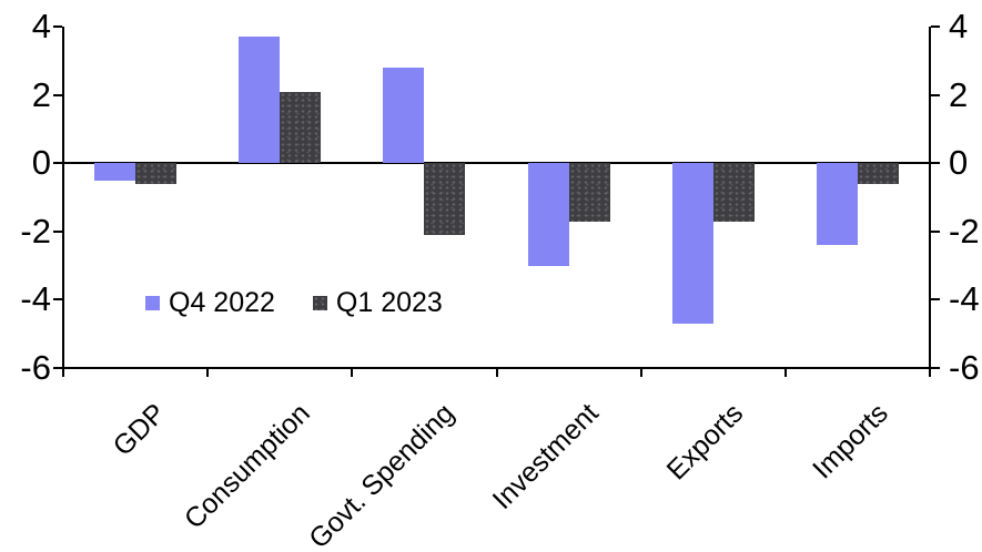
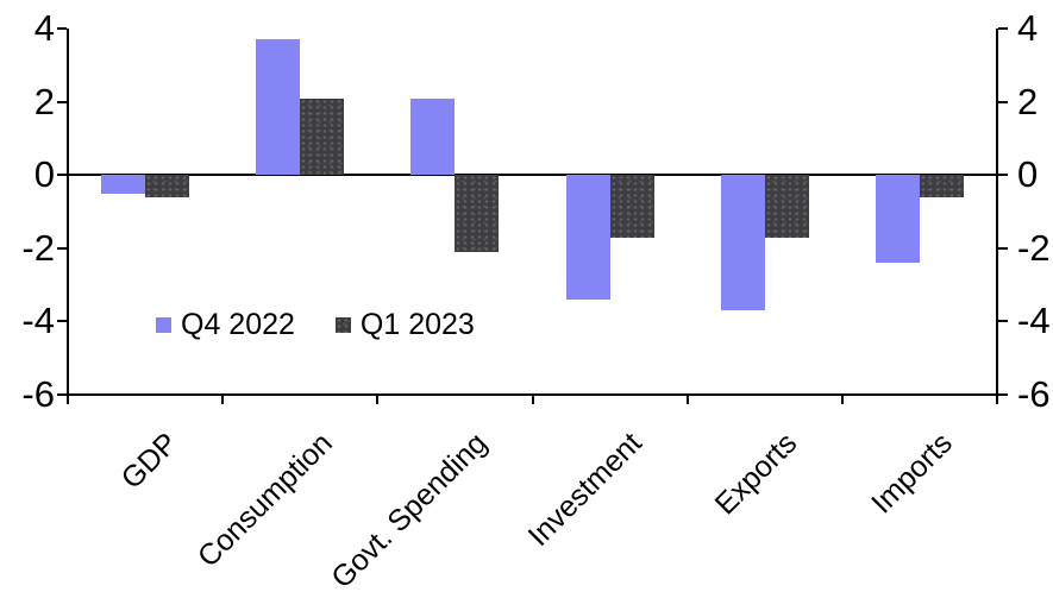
Q4 2022/Govt. Spending: 2.8 -> 2.1
Q4 2022/Investment: -3.0 -> -3.4
Q4 2022/Exports: -4.7 -> -3.7
